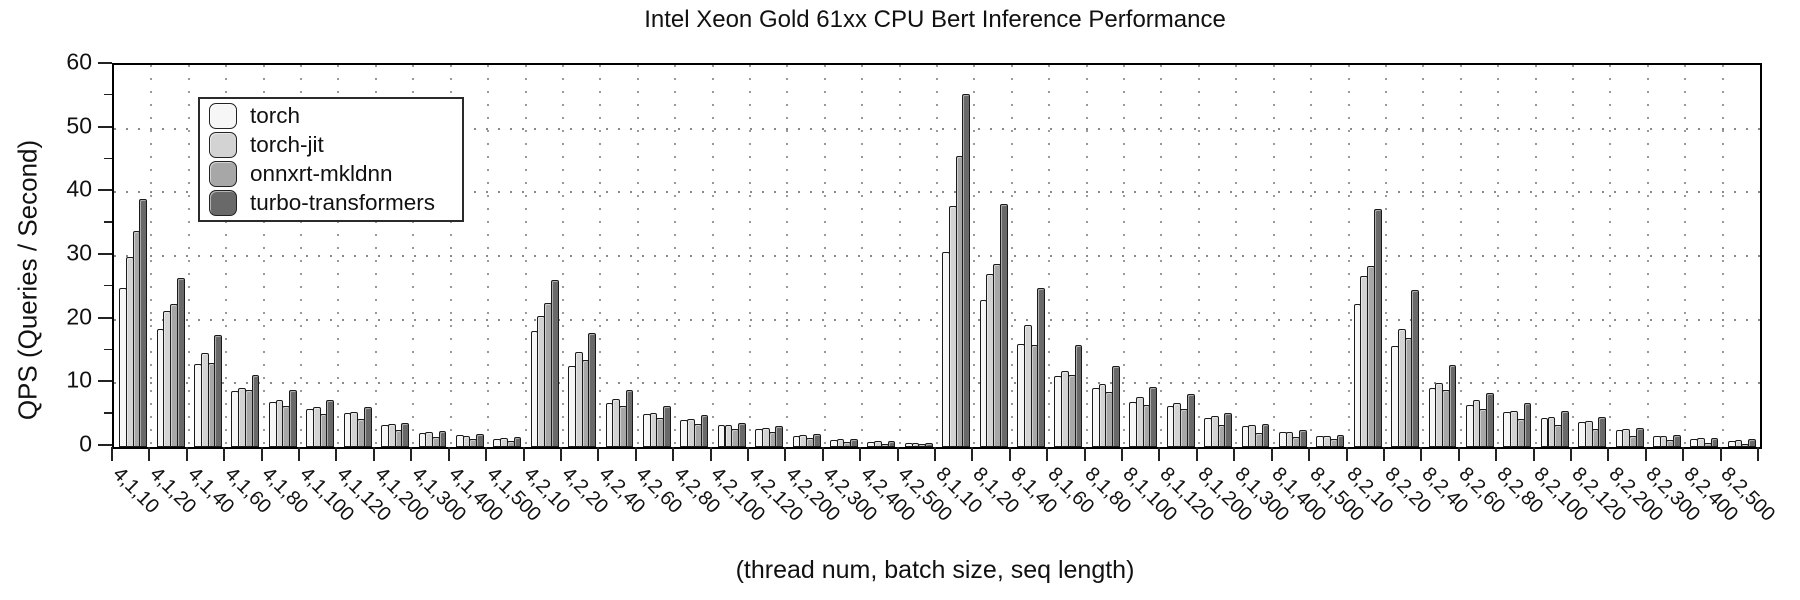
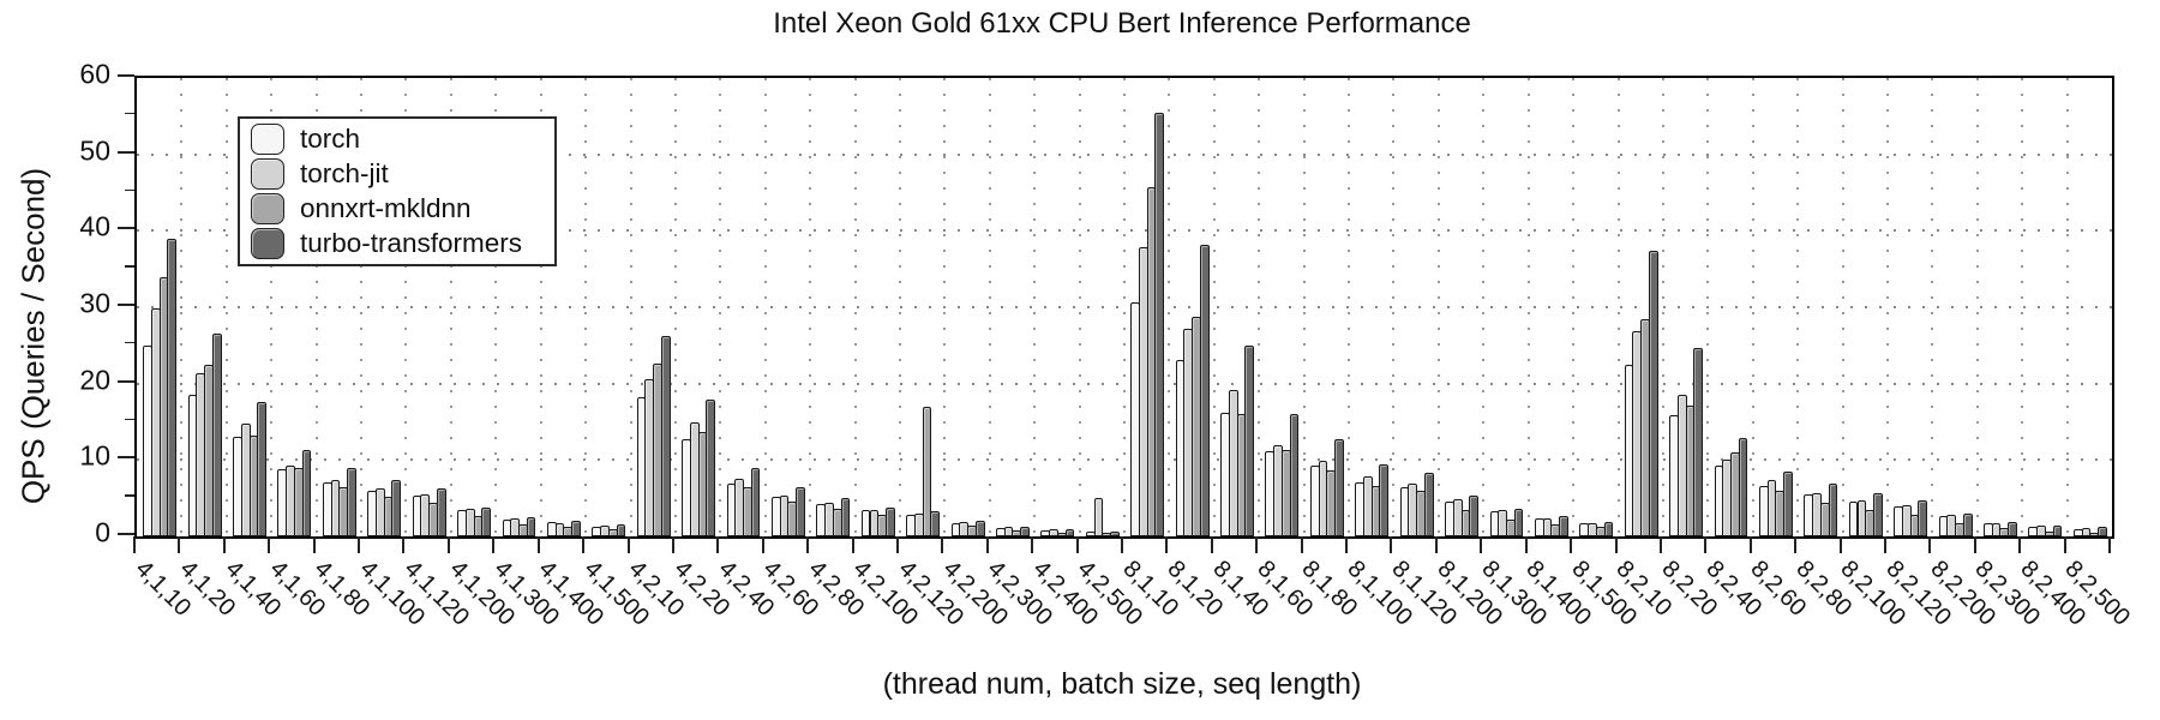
onnxrt-mkldnn/4,2,120: 2 -> 17
torch-jit/4,2,500: 1 -> 5
onnxrt-mkldnn/8,2,40: 9 -> 11
